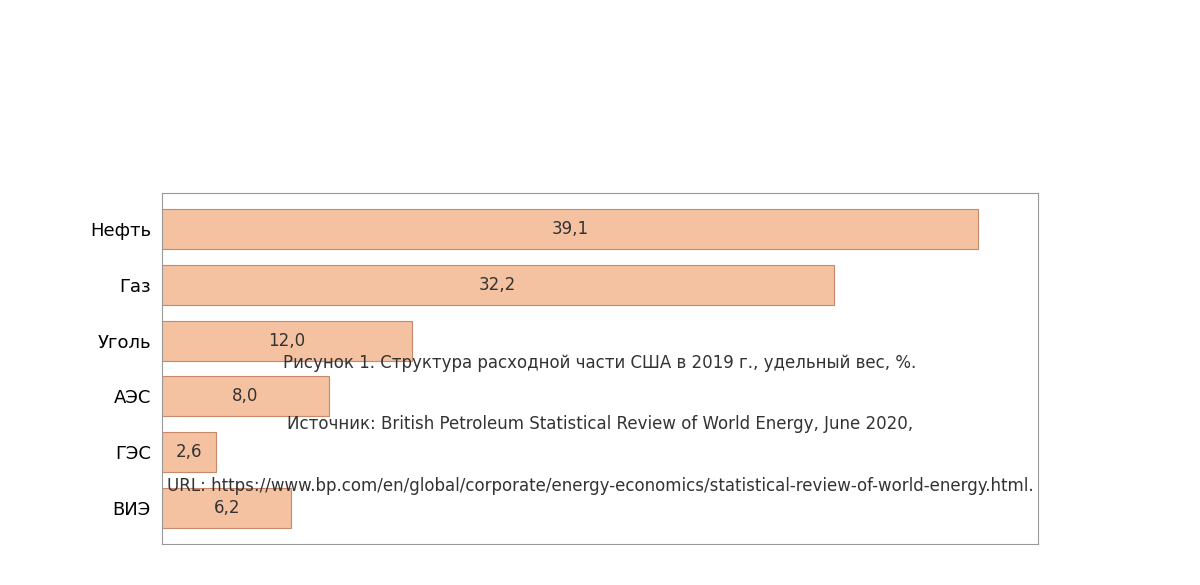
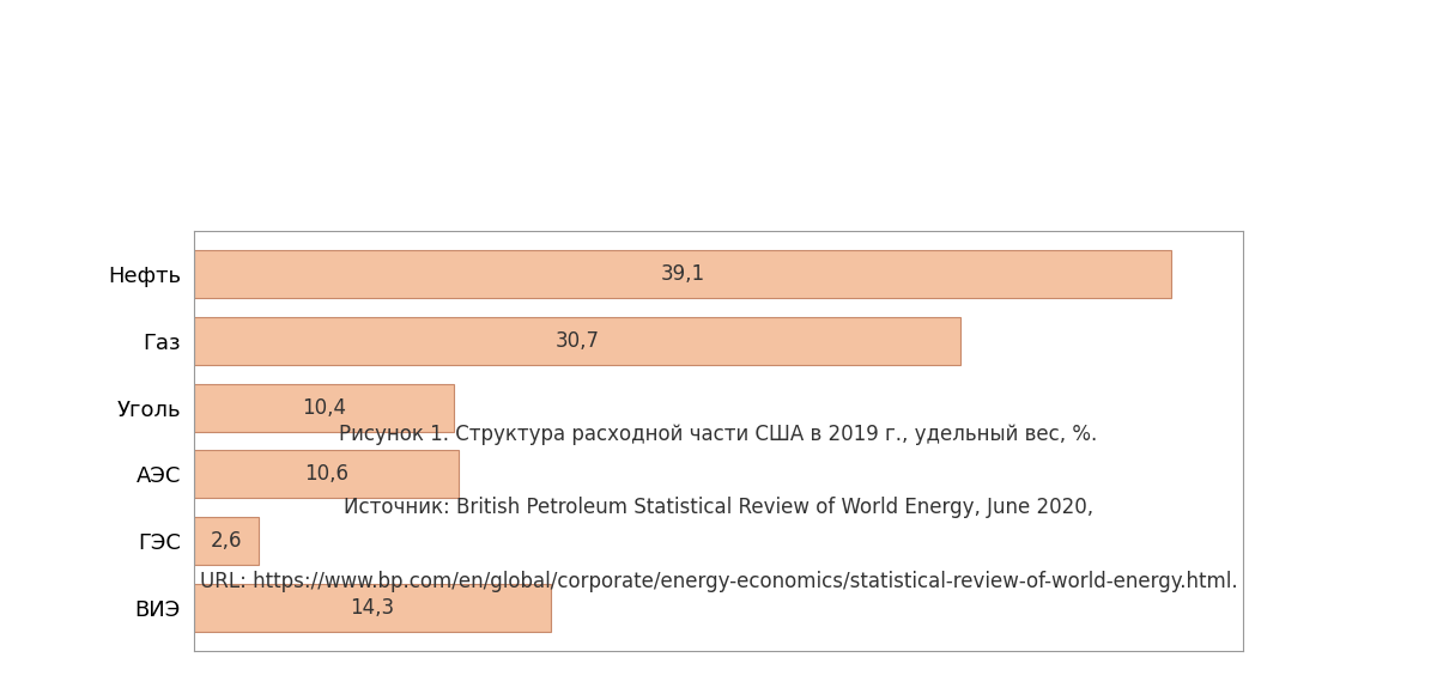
Газ: 32,2 -> 30,7
Уголь: 12,0 -> 10,4
АЭС: 8,0 -> 10,6
ВИЭ: 6,2 -> 14,3
